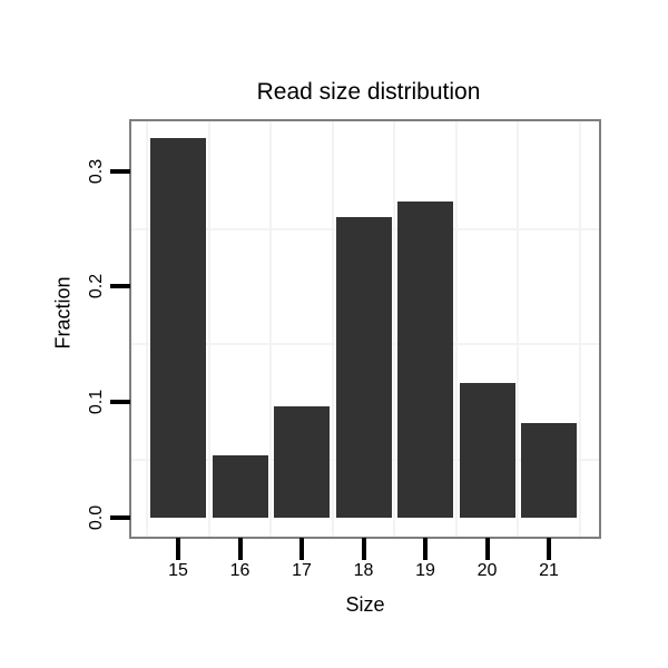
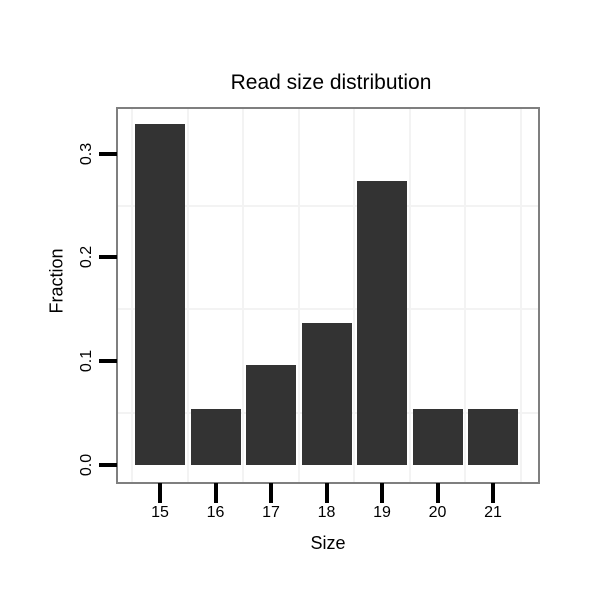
18: 0.260 -> 0.137
20: 0.116 -> 0.054
21: 0.082 -> 0.054
